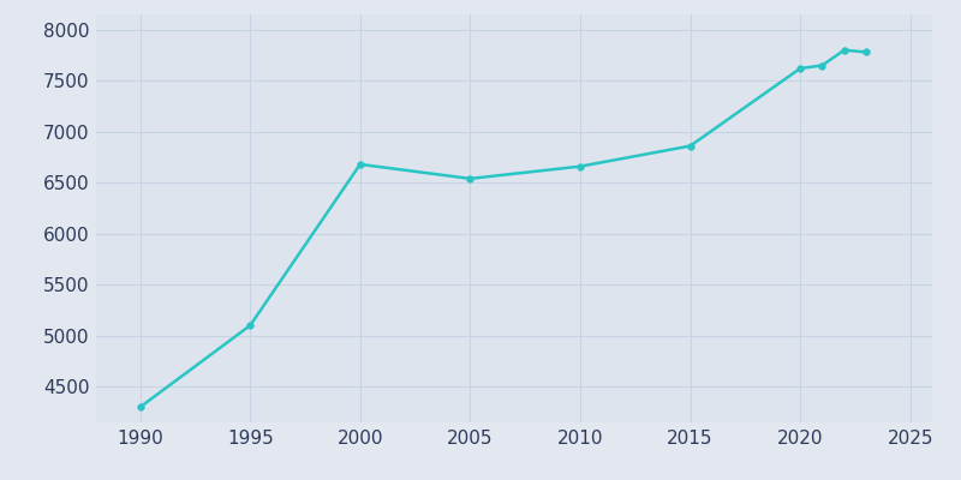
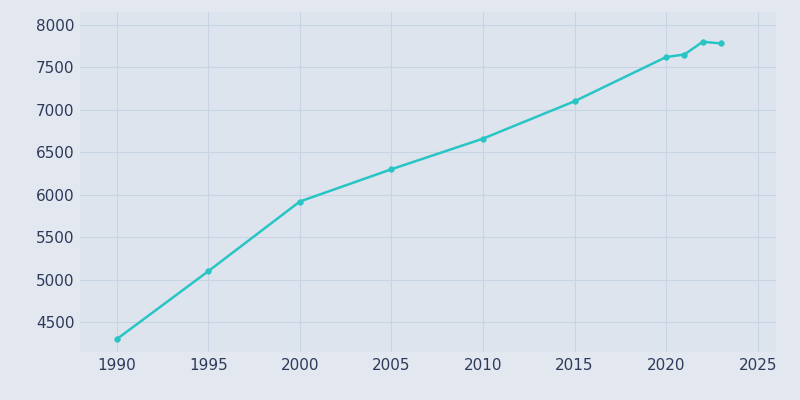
2000: 6680 -> 5920
2005: 6540 -> 6300
2015: 6860 -> 7100
